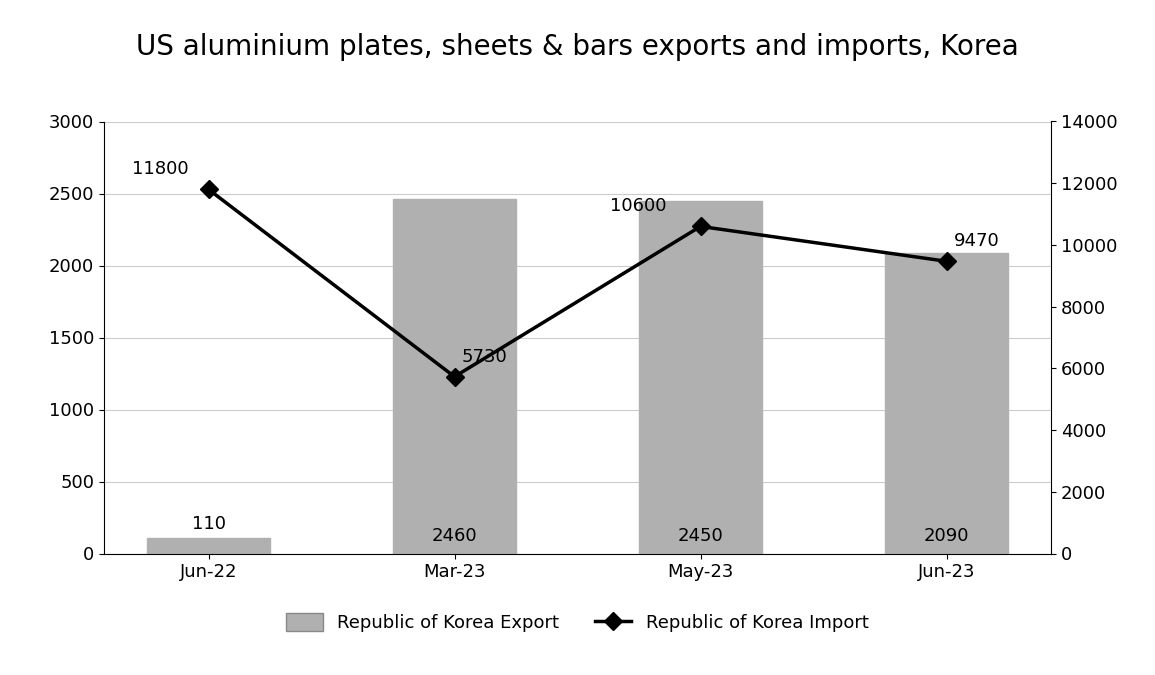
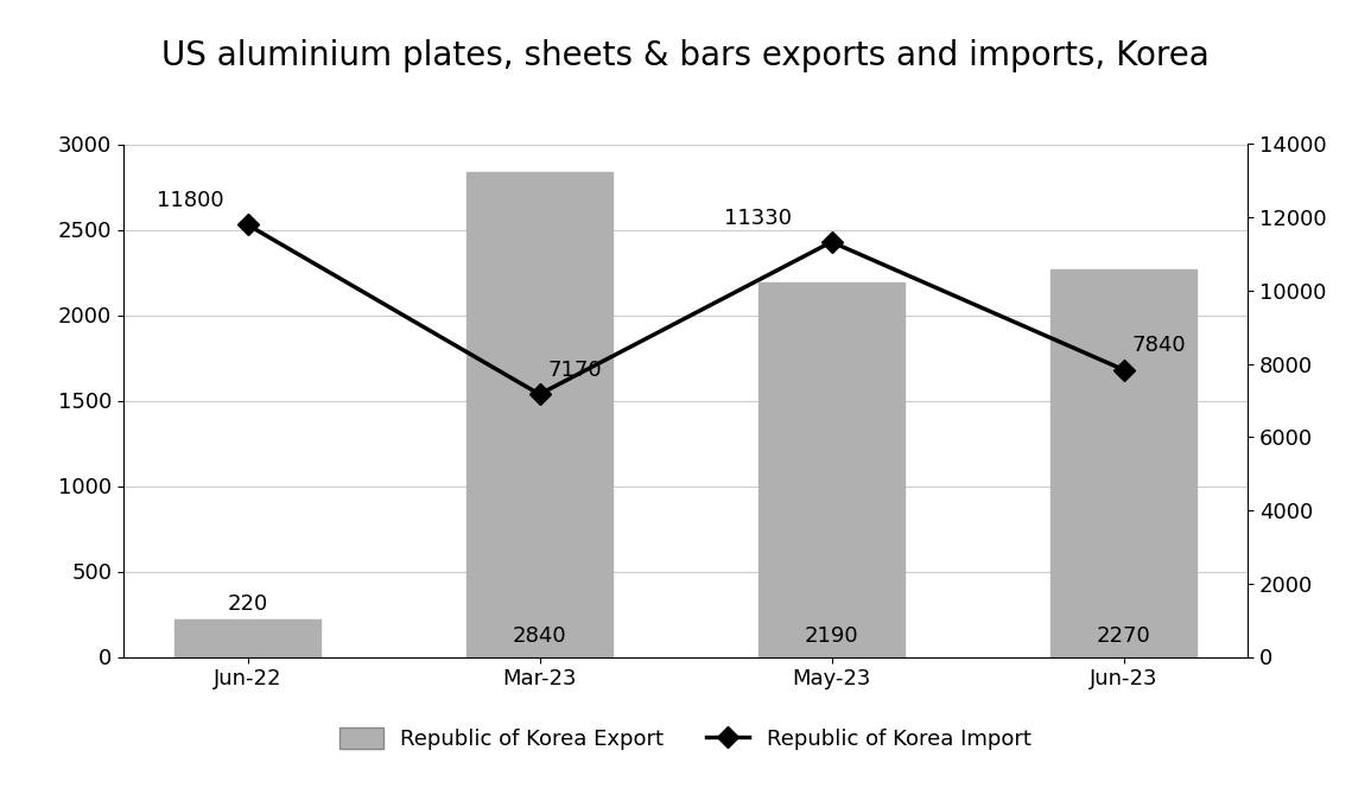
Republic of Korea Export/Jun-22: 110 -> 220
Republic of Korea Export/Mar-23: 2460 -> 2840
Republic of Korea Import/Mar-23: 5730 -> 7170
Republic of Korea Export/May-23: 2450 -> 2190
Republic of Korea Import/May-23: 10600 -> 11330
Republic of Korea Export/Jun-23: 2090 -> 2270
Republic of Korea Import/Jun-23: 9470 -> 7840
